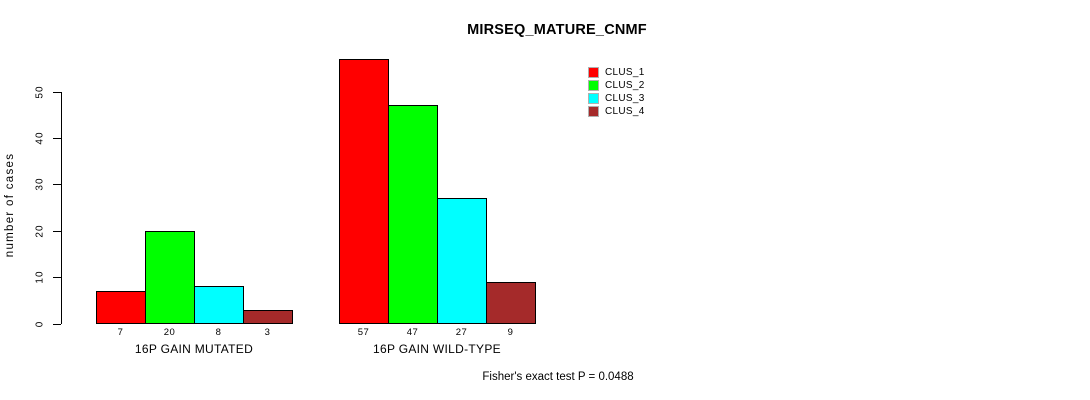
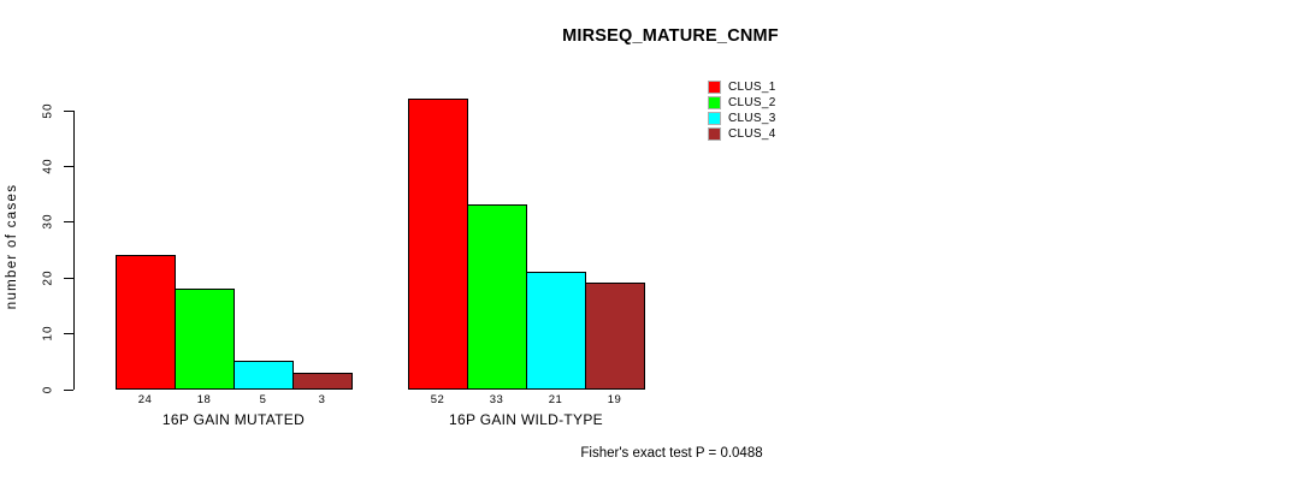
CLUS_1/16P GAIN MUTATED: 7 -> 24
CLUS_2/16P GAIN MUTATED: 20 -> 18
CLUS_3/16P GAIN MUTATED: 8 -> 5
CLUS_1/16P GAIN WILD-TYPE: 57 -> 52
CLUS_2/16P GAIN WILD-TYPE: 47 -> 33
CLUS_3/16P GAIN WILD-TYPE: 27 -> 21
CLUS_4/16P GAIN WILD-TYPE: 9 -> 19
